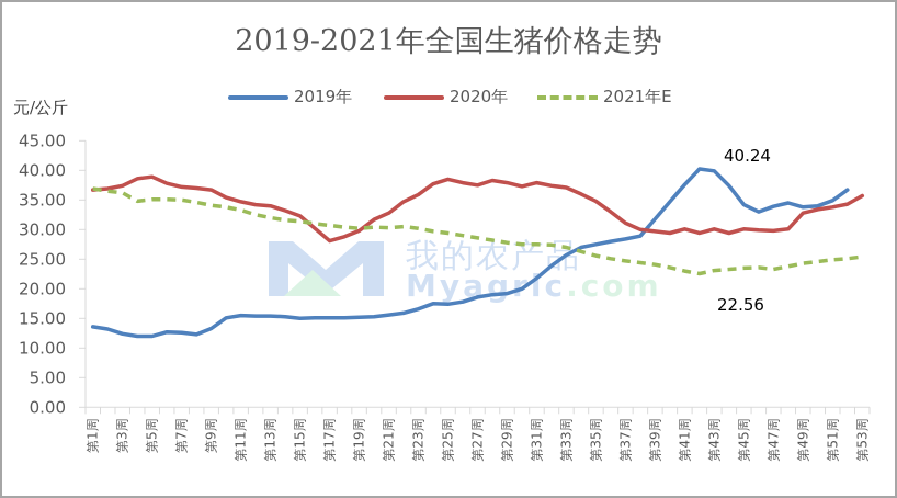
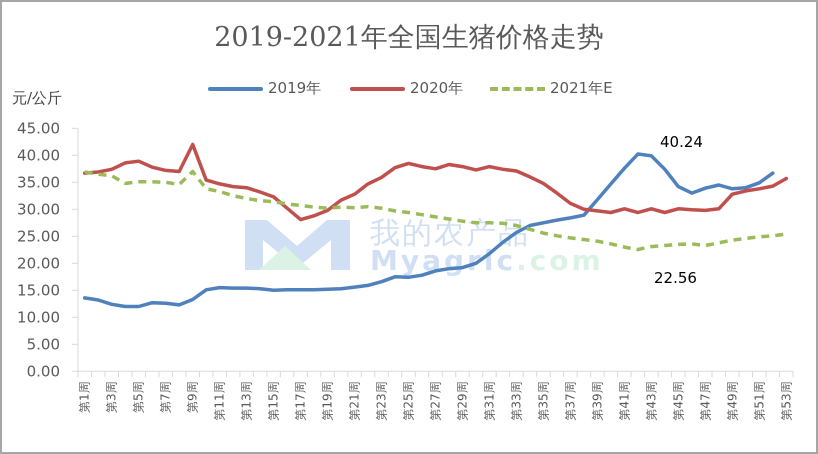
2020年/第9周: 37 -> 42
2021年E/第9周: 34 -> 37
